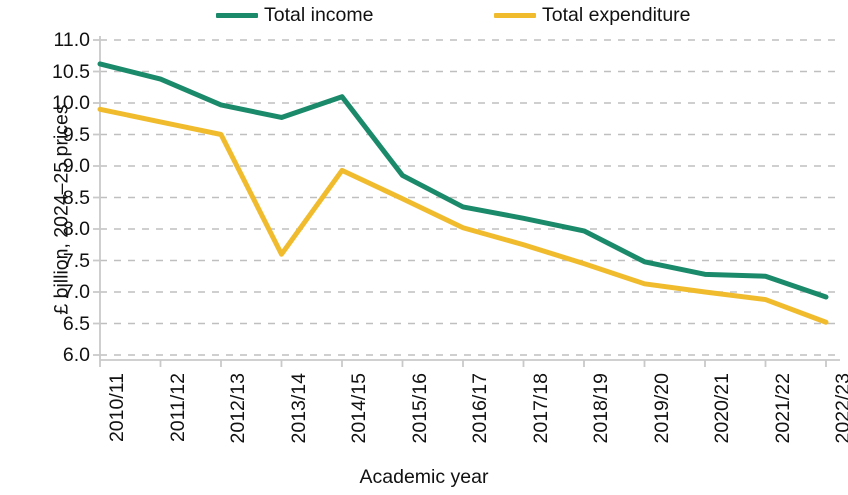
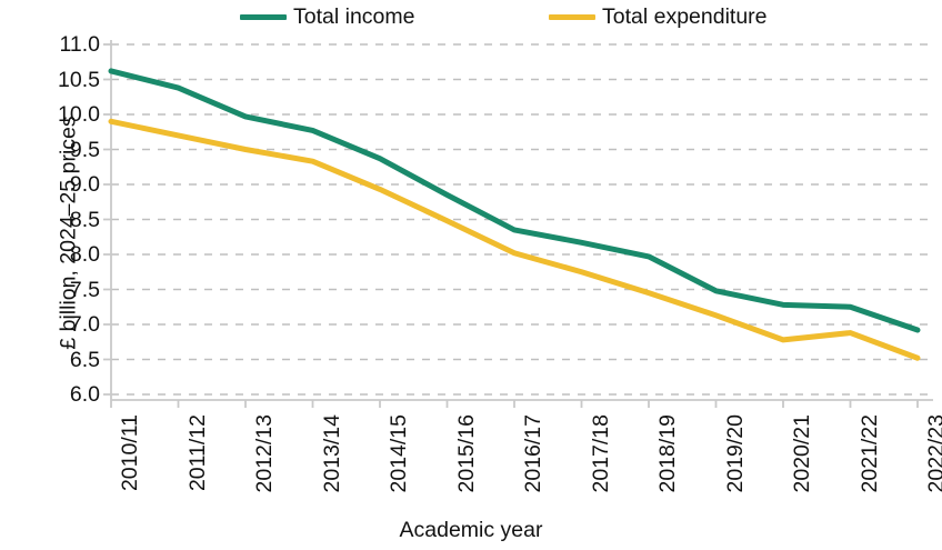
Total expenditure/2013/14: 7.6 -> 9.3
Total income/2014/15: 10.1 -> 9.4
Total expenditure/2020/21: 7.0 -> 6.8
